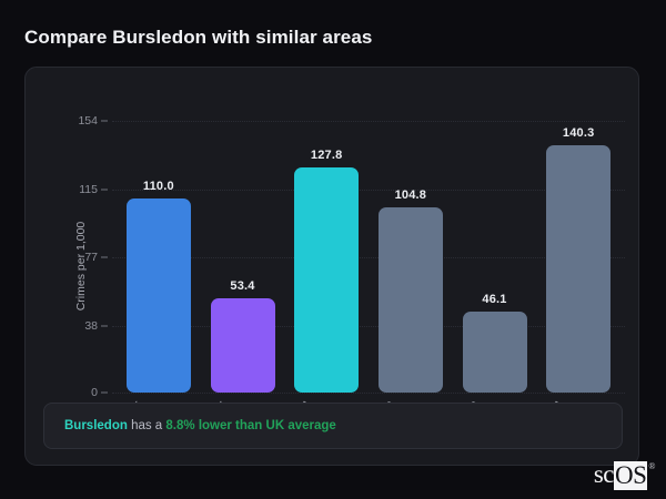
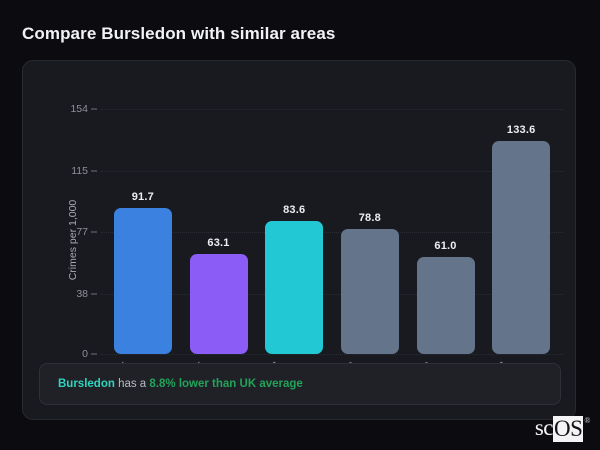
UK Average: 110.0 -> 91.7
Local Area: 53.4 -> 63.1
Bursledon: 127.8 -> 83.6
St Blazey: 104.8 -> 78.8
Stone (Dar...: 46.1 -> 61.0
Rural Wyre...: 140.3 -> 133.6
